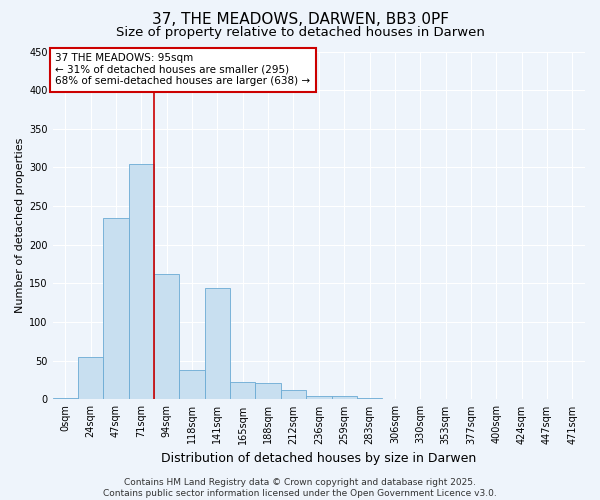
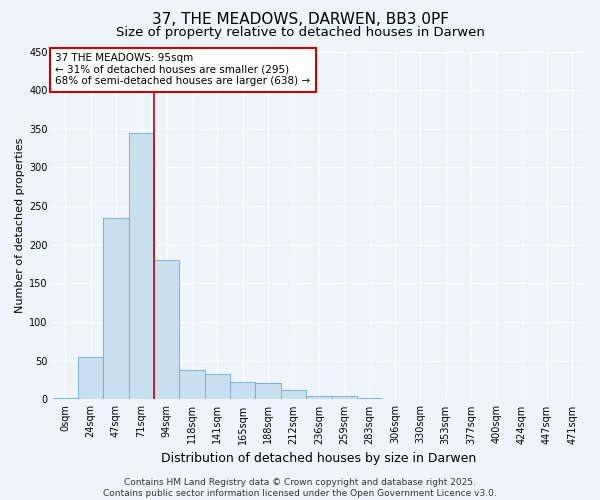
71sqm: 304 -> 345
94sqm: 162 -> 180
141sqm: 144 -> 33
